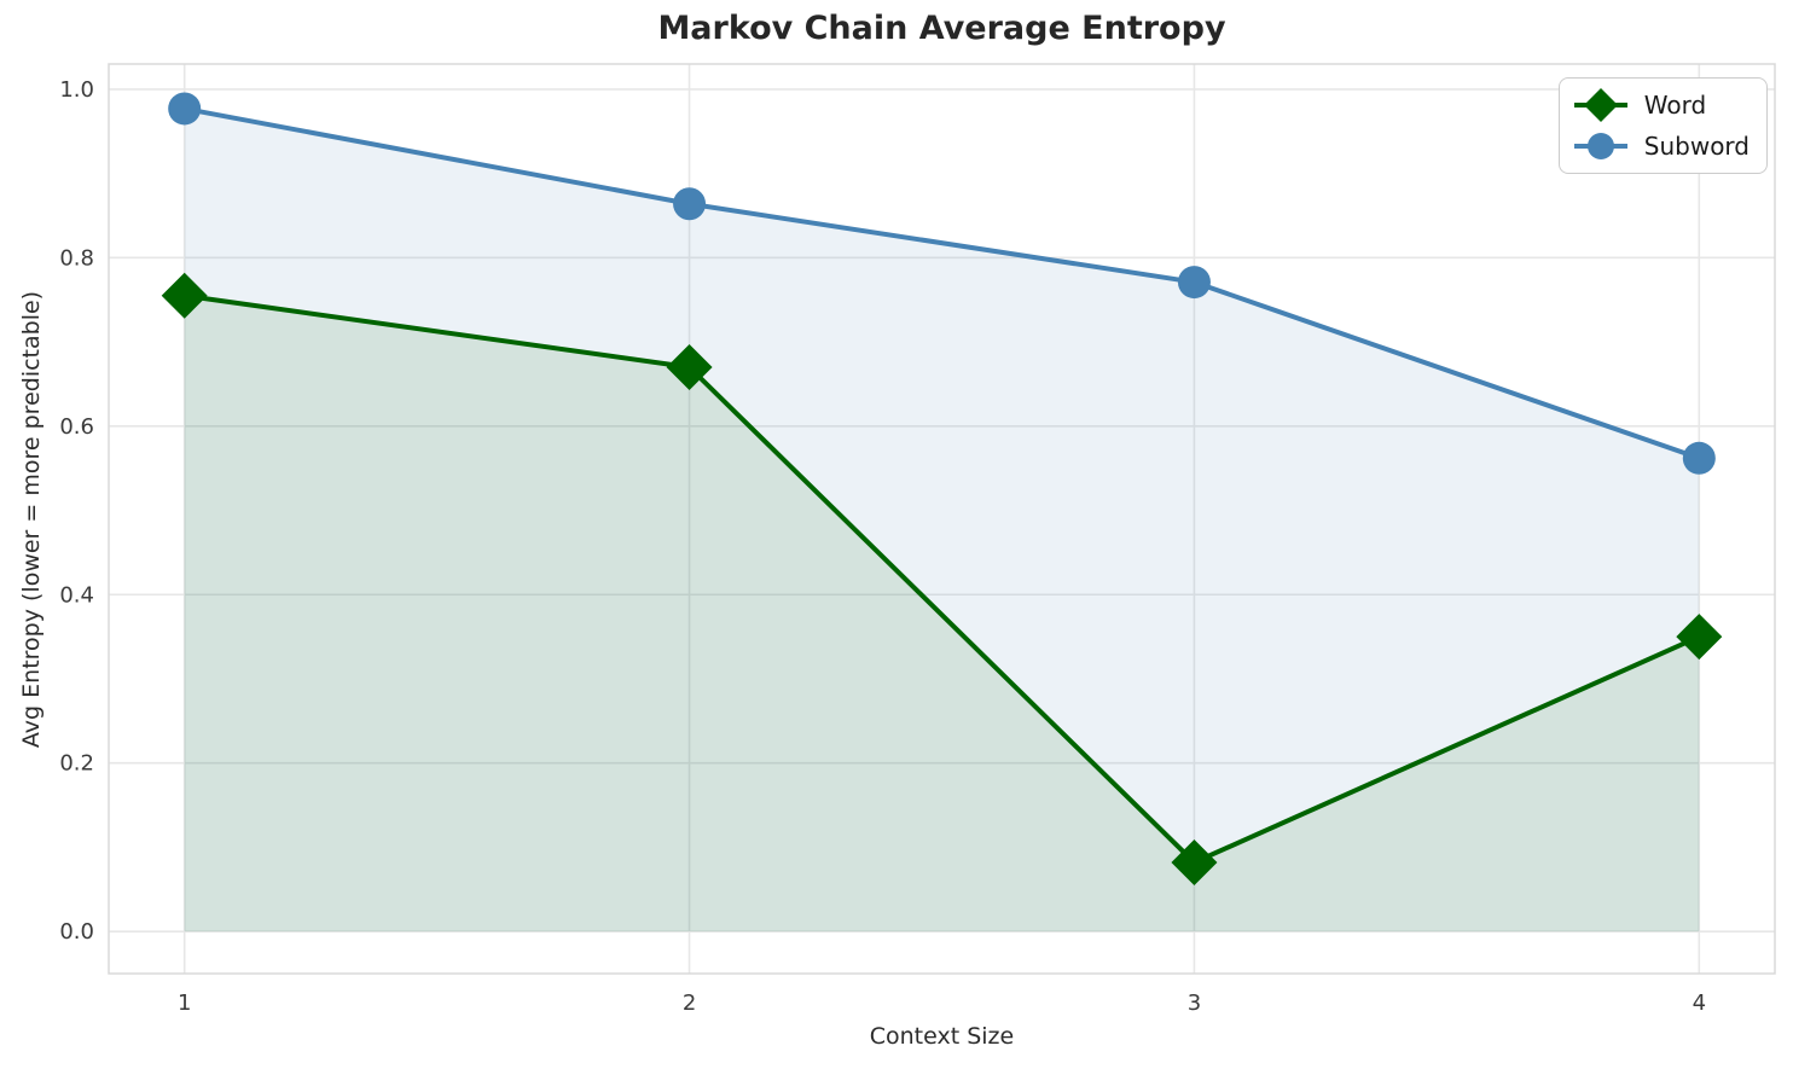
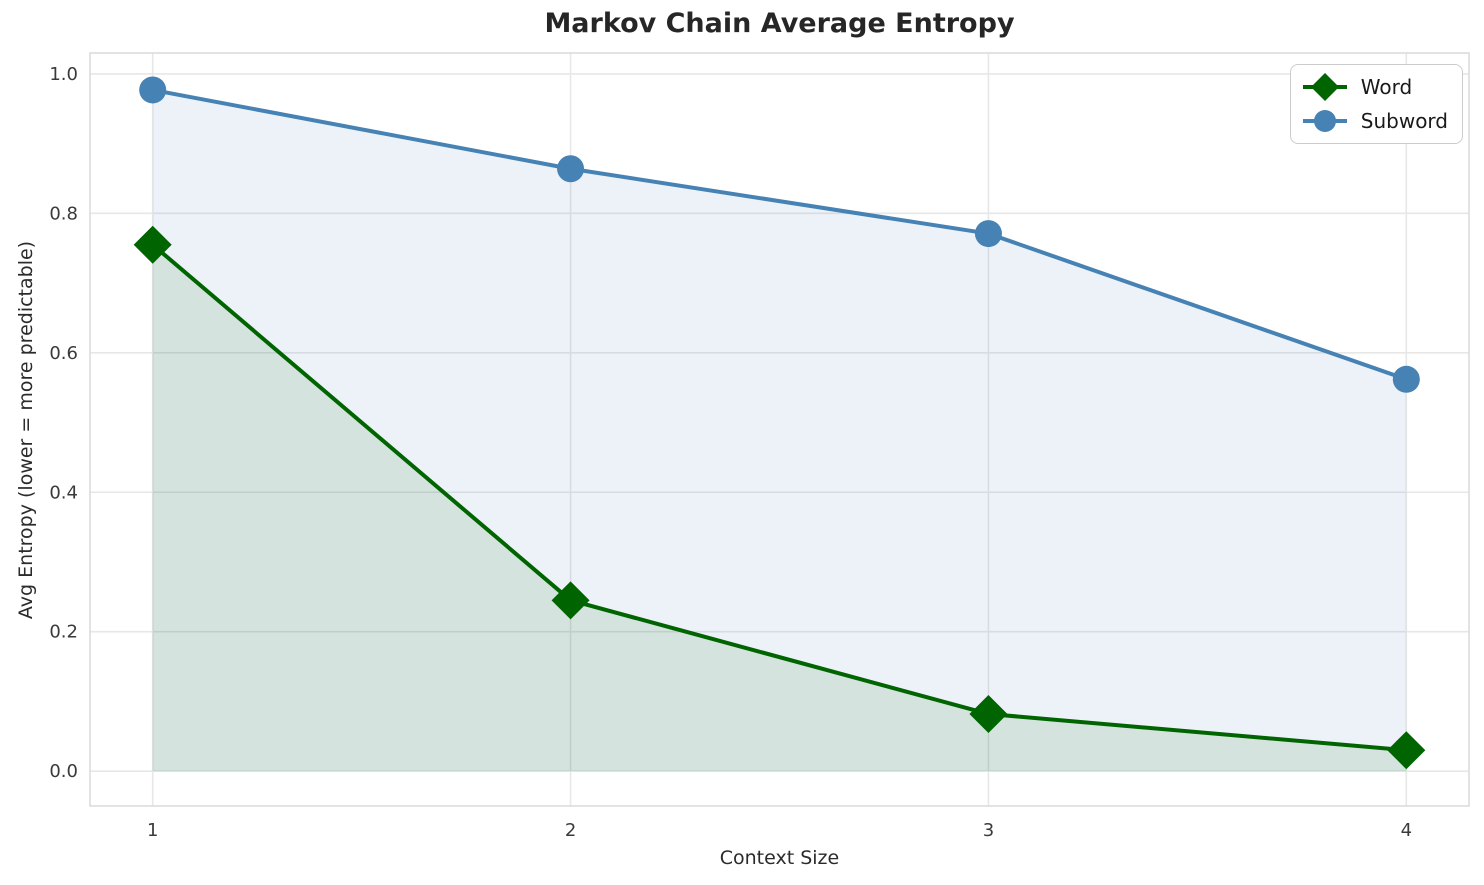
Word/2: 0.67 -> 0.24
Word/4: 0.35 -> 0.03
